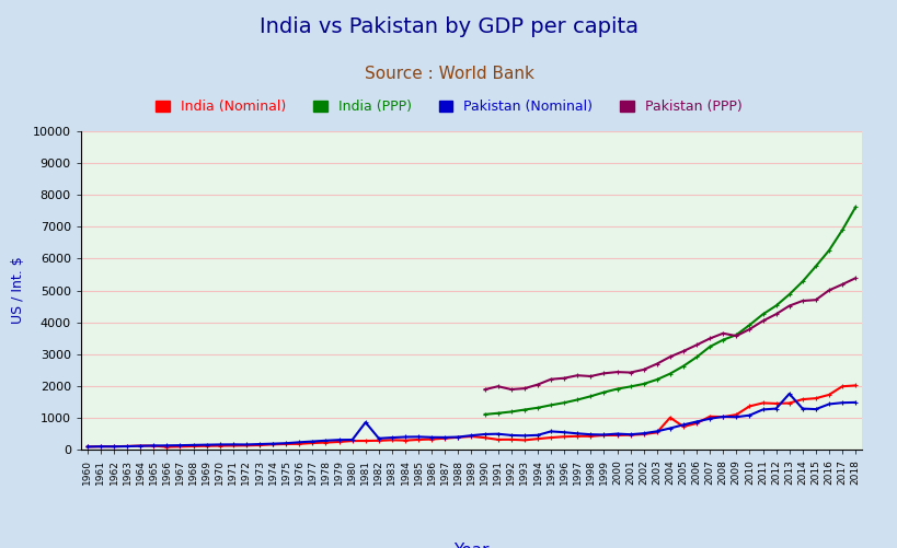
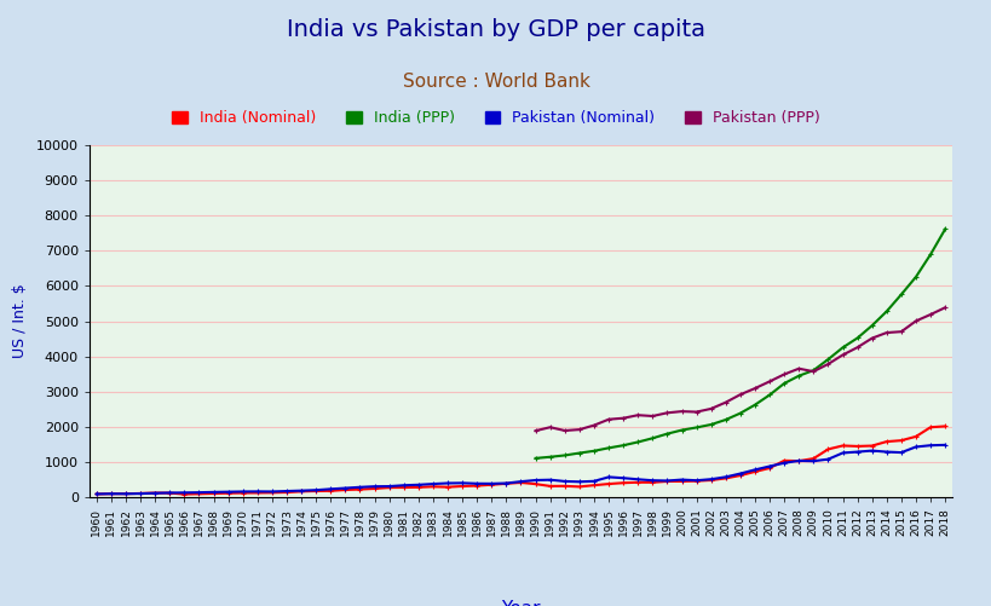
Pakistan (Nominal)/1981: 850 -> 330
India (Nominal)/2004: 1000 -> 610
Pakistan (Nominal)/2013: 1750 -> 1320
